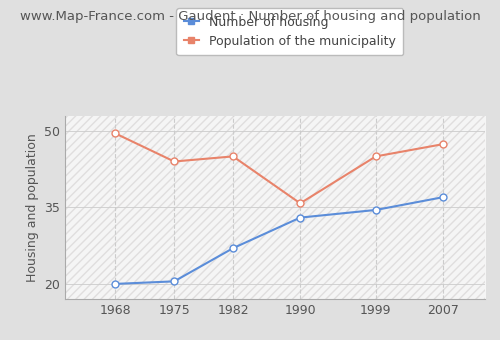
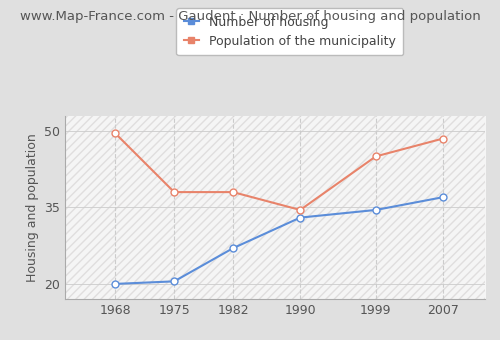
Population of the municipality/1975: 44.0 -> 38.0
Population of the municipality/1982: 45.0 -> 38.0
Population of the municipality/1990: 35.8 -> 34.5
Population of the municipality/2007: 47.4 -> 48.5
